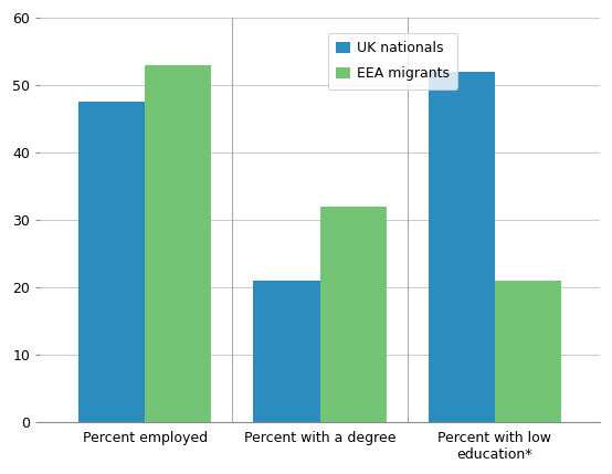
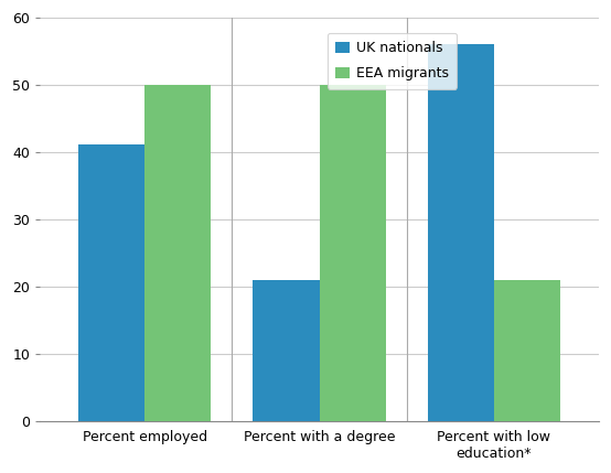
UK nationals/Percent employed: 47.5 -> 41.2
EEA migrants/Percent employed: 53 -> 50
EEA migrants/Percent with a degree: 32 -> 50
UK nationals/Percent with low education*: 52.0 -> 56.0
